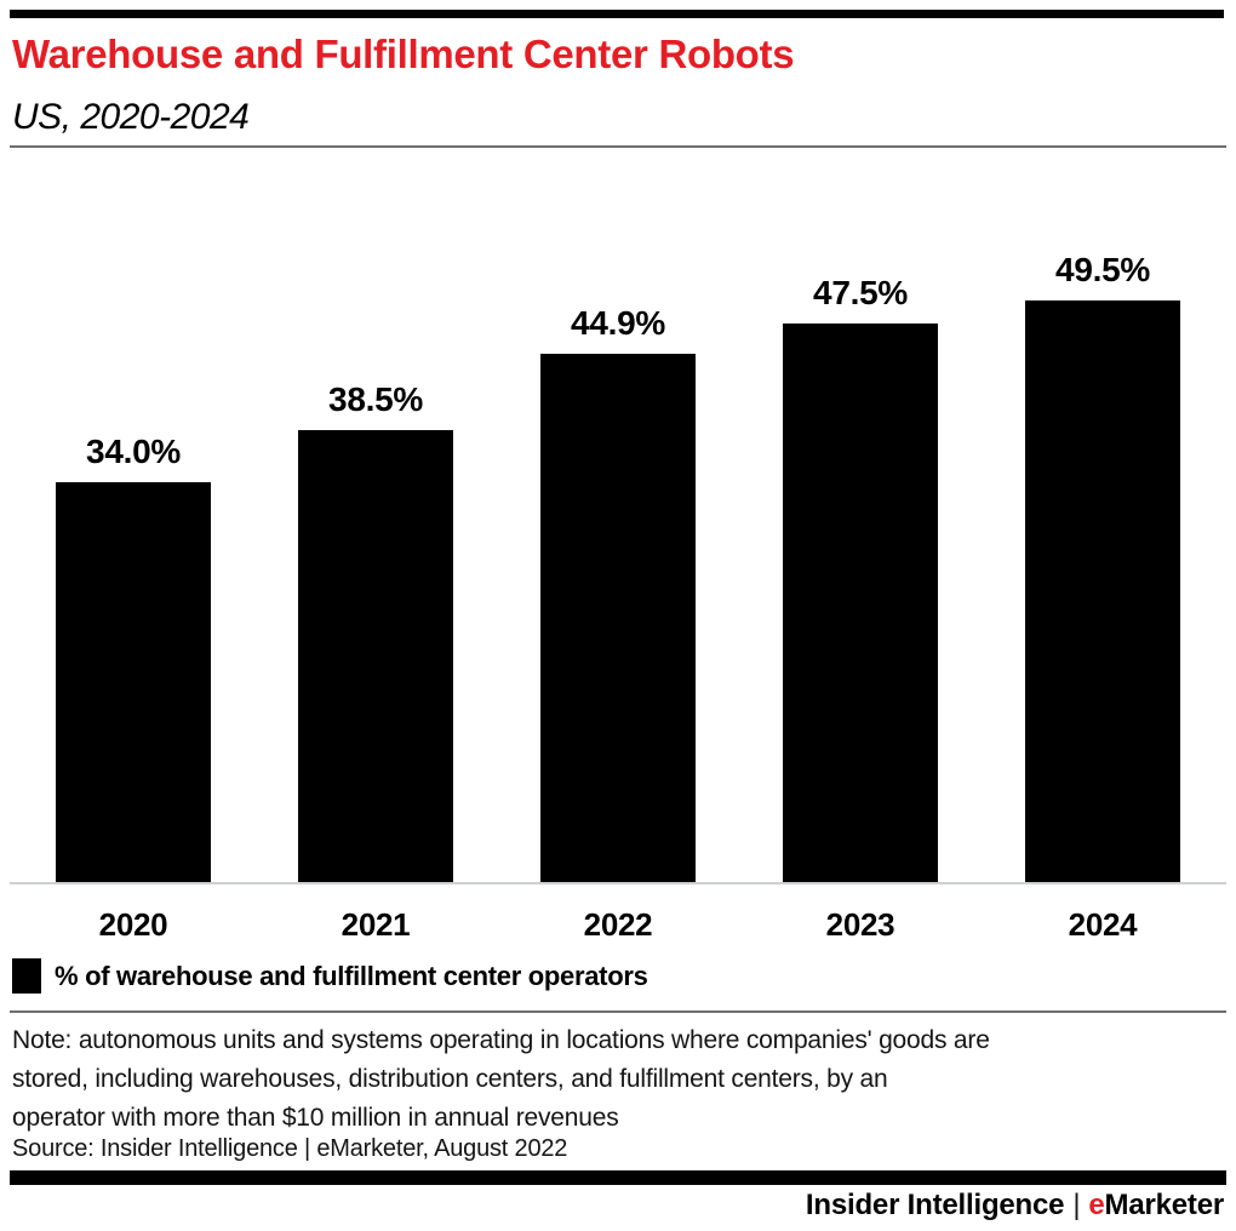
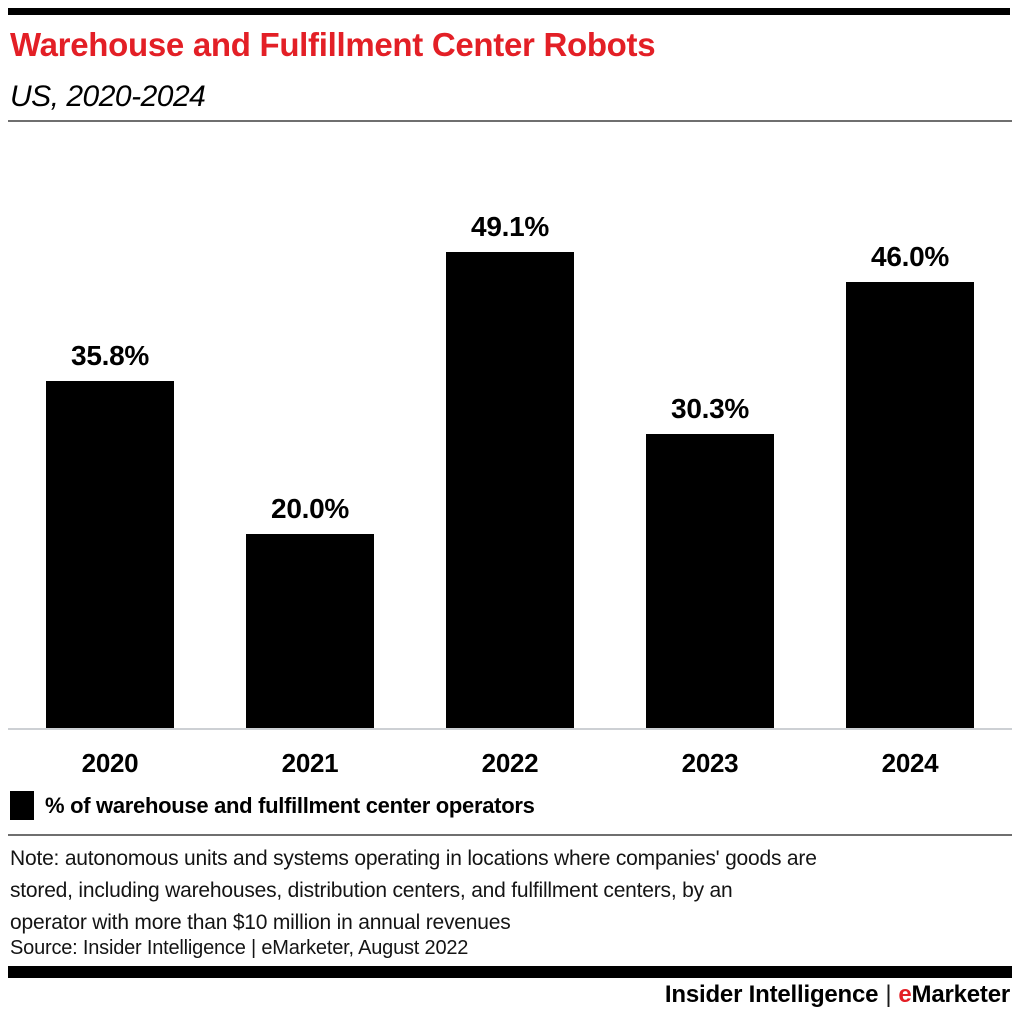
2020: 34.0% -> 35.8%
2021: 38.5% -> 20.0%
2022: 44.9% -> 49.1%
2023: 47.5% -> 30.3%
2024: 49.5% -> 46.0%
